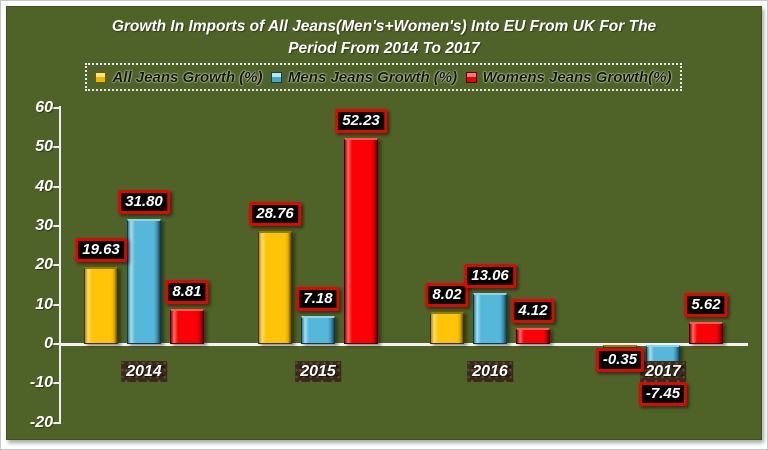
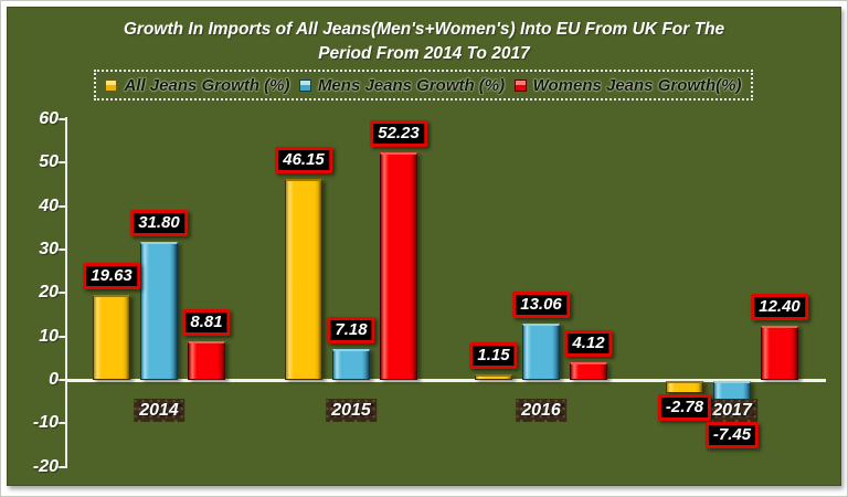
All Jeans Growth (%)/2015: 28.76 -> 46.15
All Jeans Growth (%)/2016: 8.02 -> 1.15
All Jeans Growth (%)/2017: -0.35 -> -2.78
Womens Jeans Growth(%)/2017: 5.62 -> 12.40
